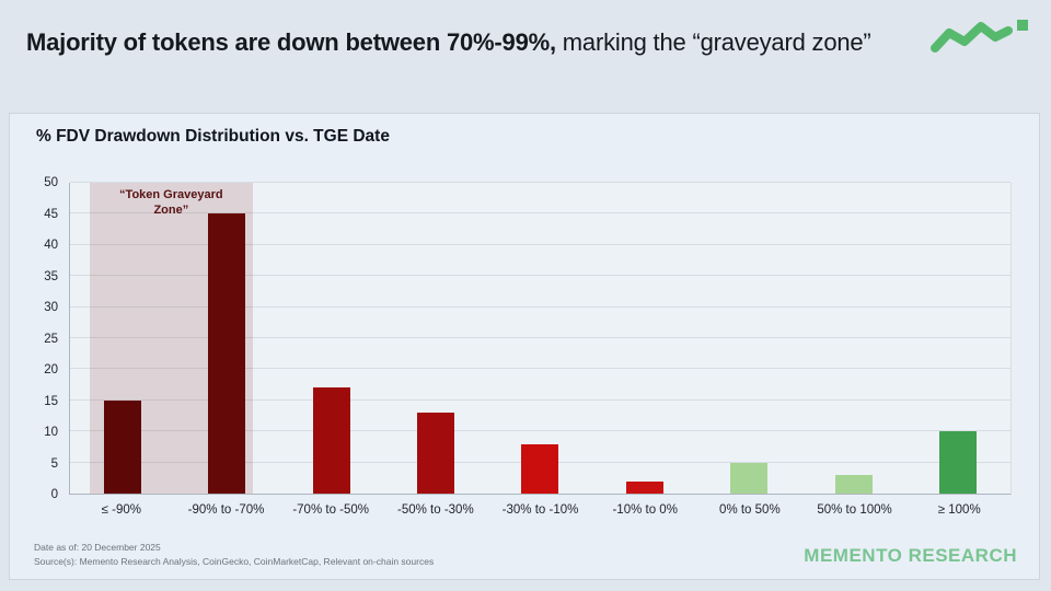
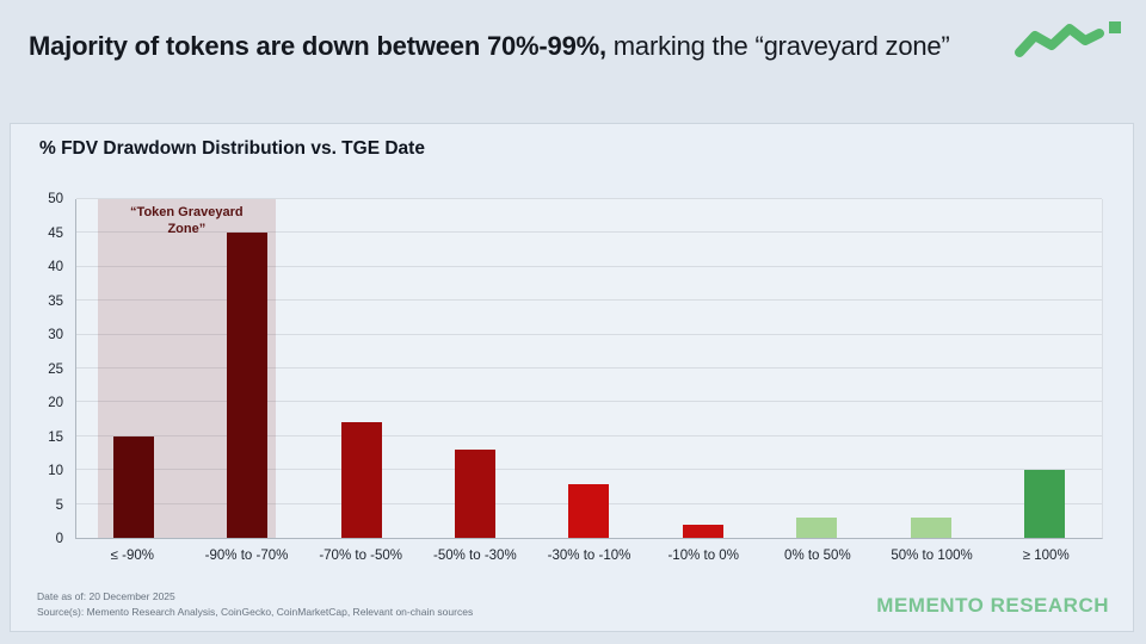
0% to 50%: 5 -> 3
